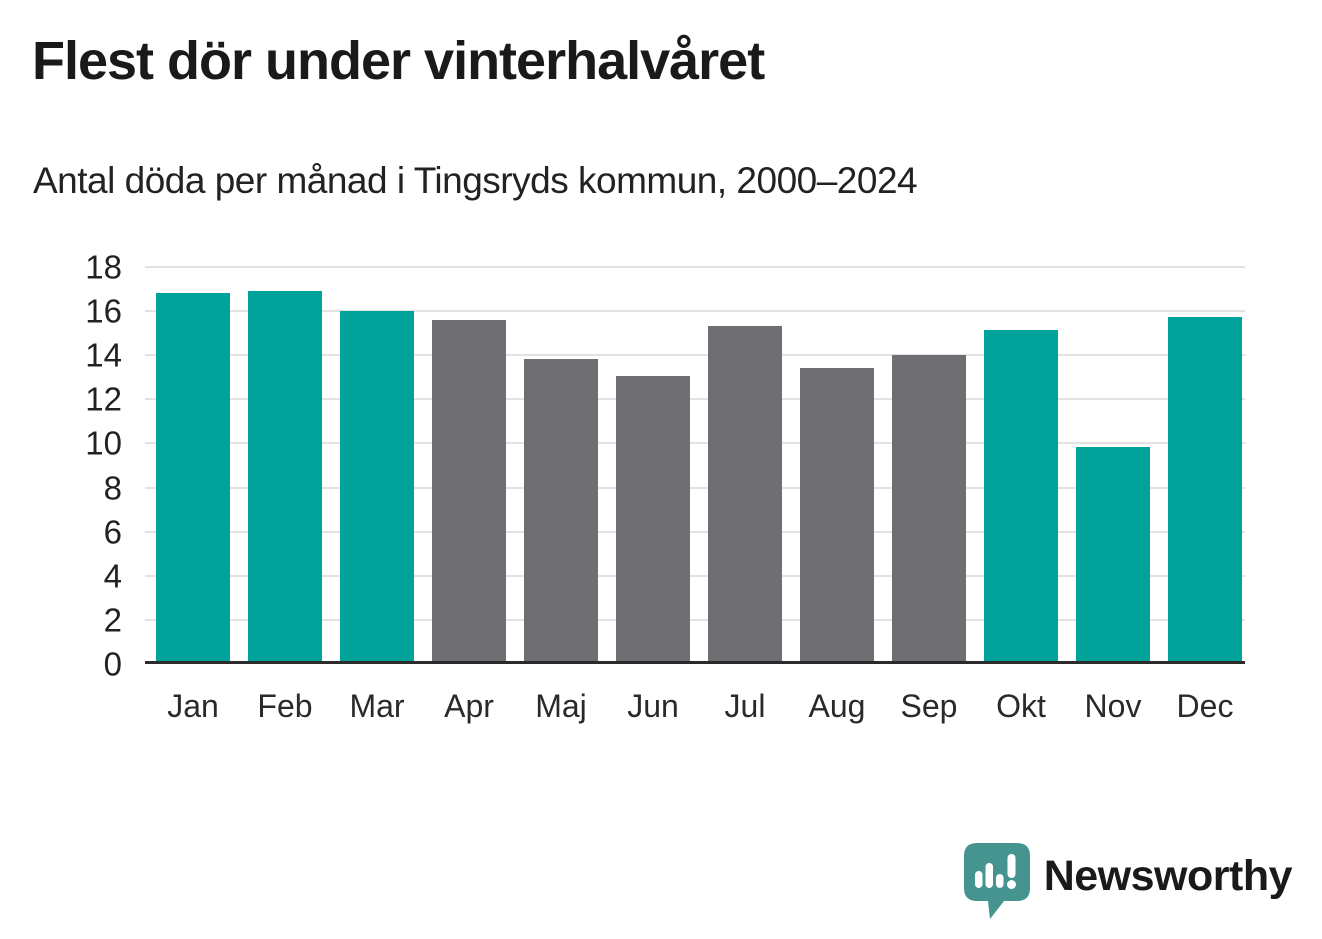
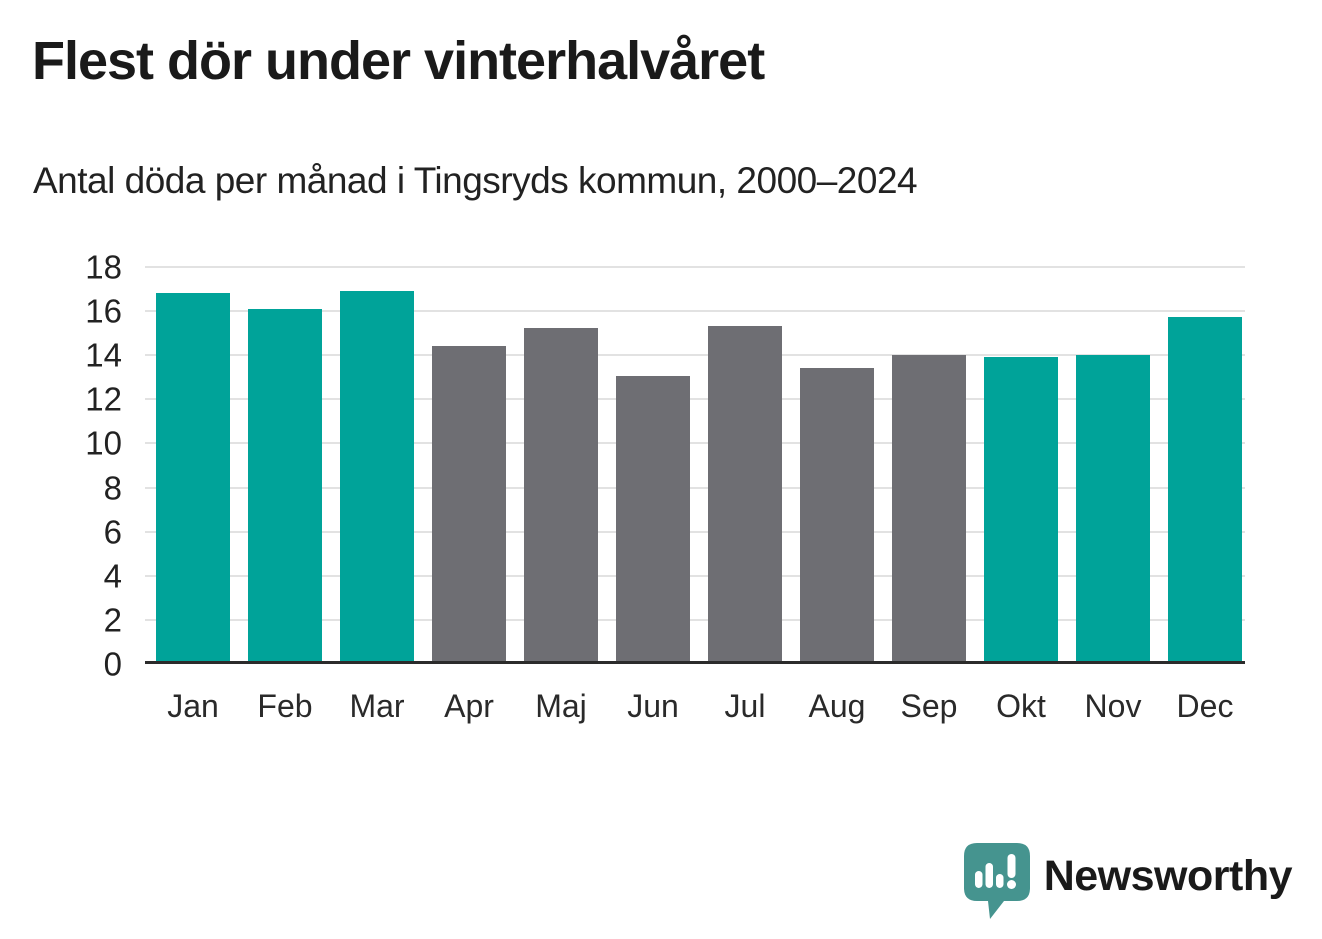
Feb: 16.9 -> 16.1
Mar: 16.0 -> 16.9
Apr: 15.6 -> 14.4
Maj: 13.8 -> 15.2
Okt: 15.1 -> 13.9
Nov: 9.8 -> 14.0
